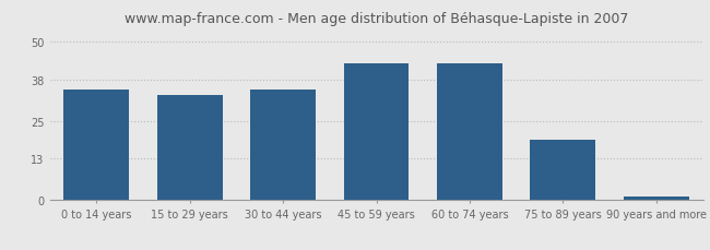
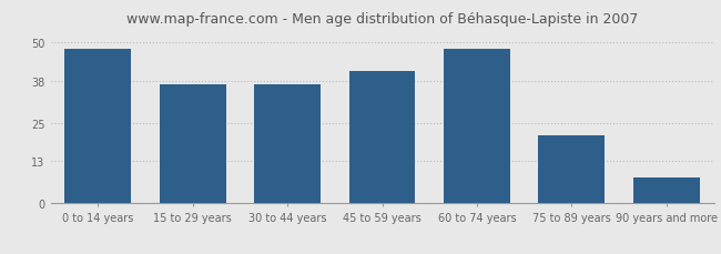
0 to 14 years: 35 -> 48
15 to 29 years: 33 -> 37
30 to 44 years: 35 -> 37
45 to 59 years: 43 -> 41
60 to 74 years: 43 -> 48
75 to 89 years: 19 -> 21
90 years and more: 1 -> 8
